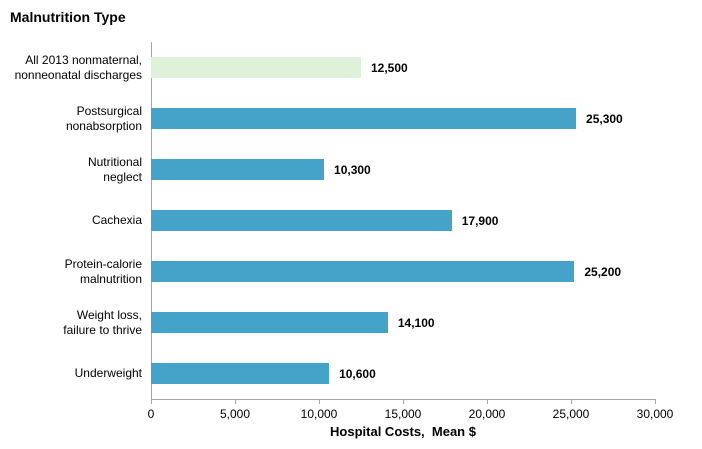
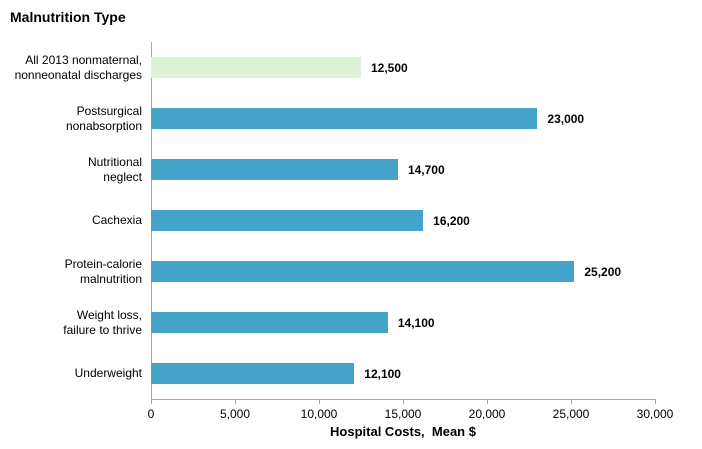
Postsurgical nonabsorption: 25,300 -> 23,000
Nutritional neglect: 10,300 -> 14,700
Cachexia: 17,900 -> 16,200
Underweight: 10,600 -> 12,100
